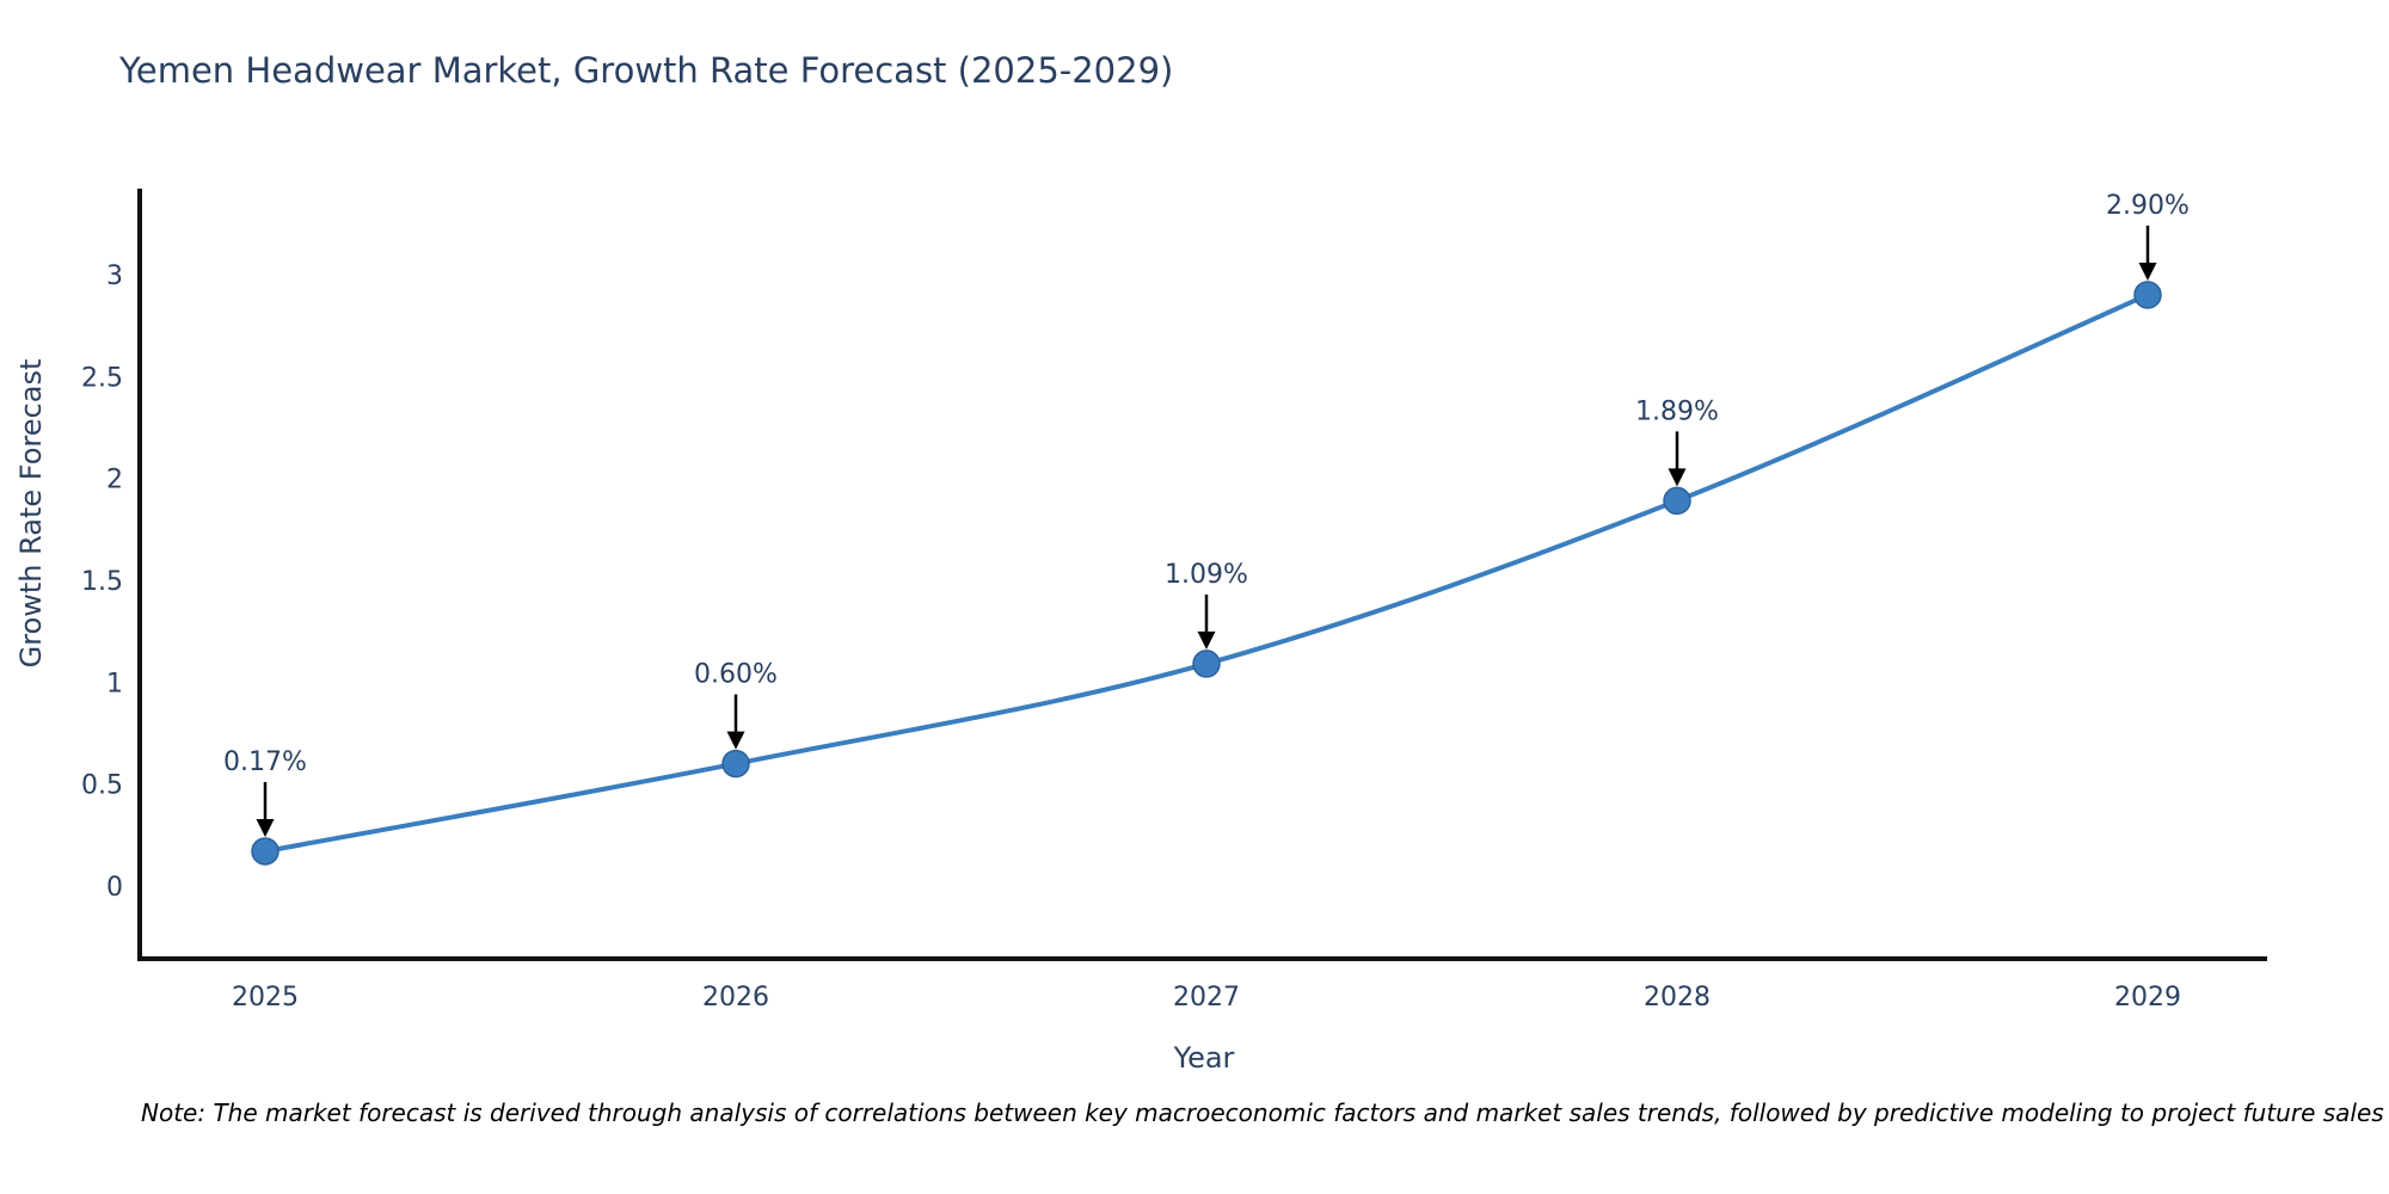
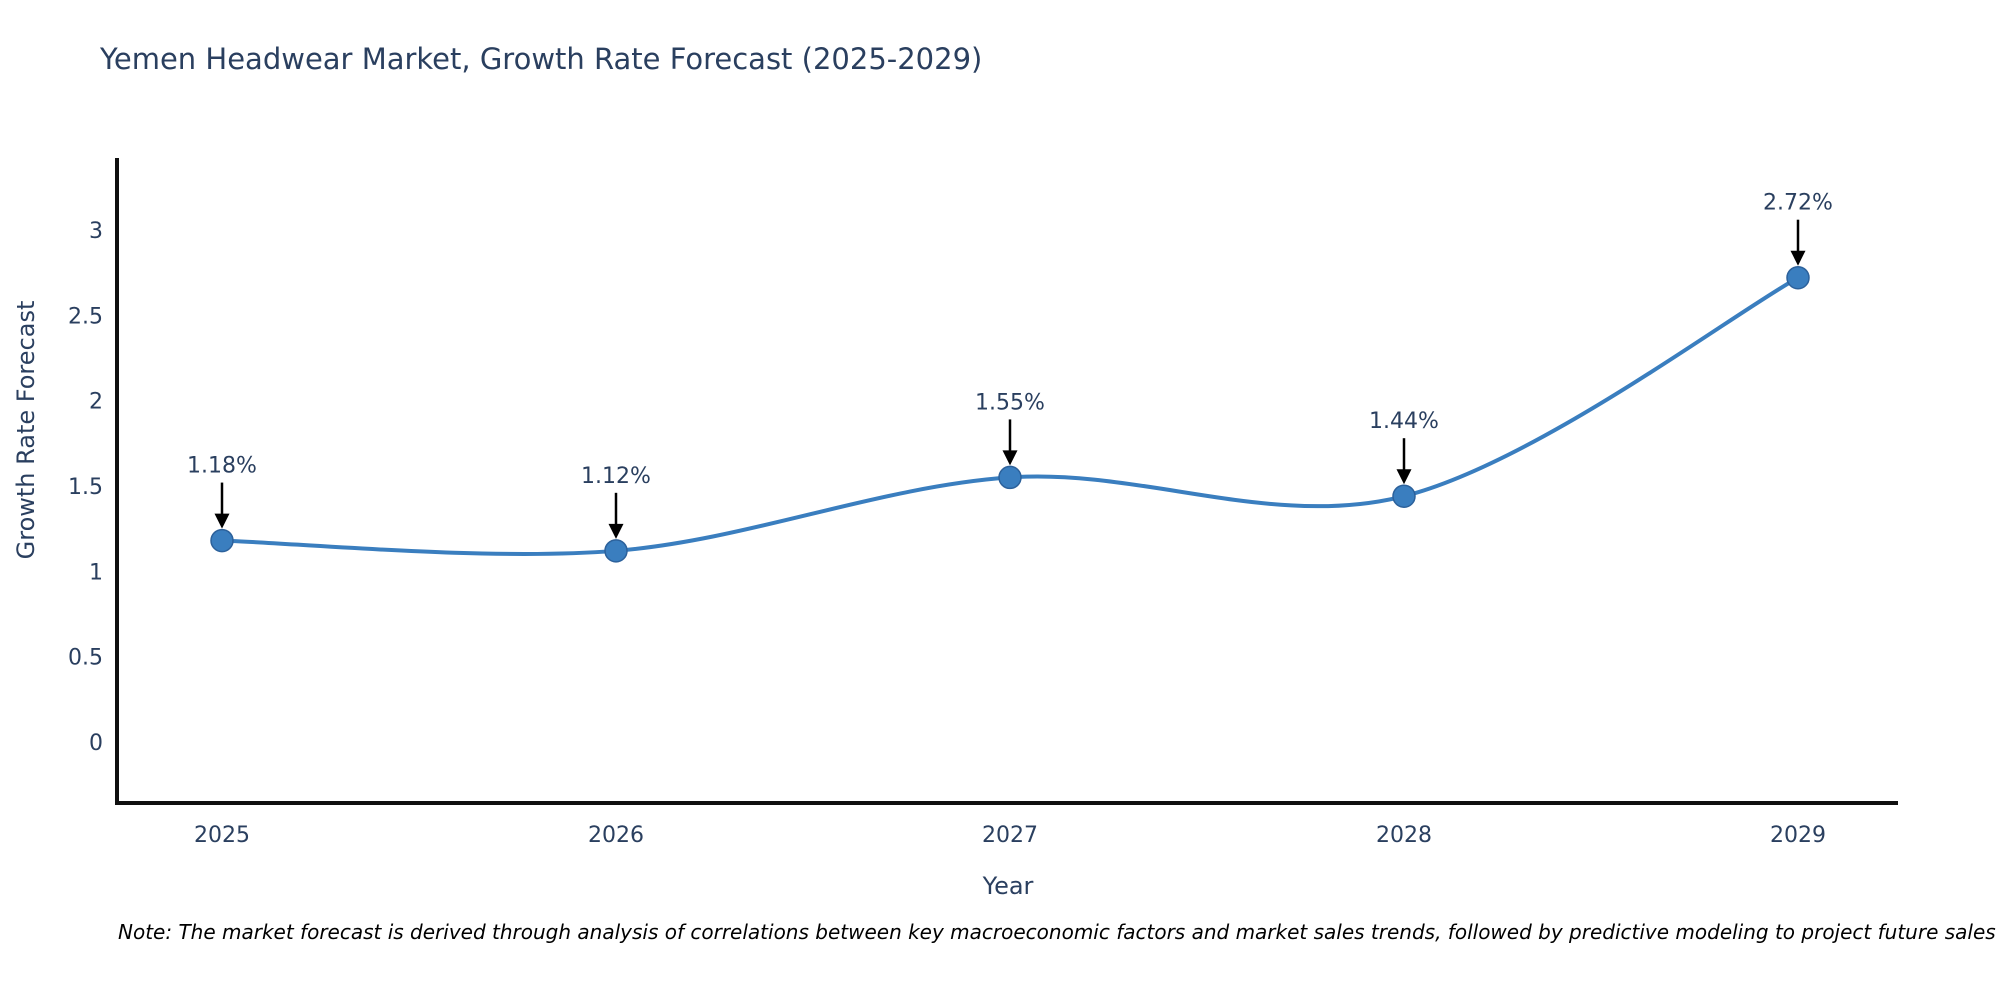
2025: 0.17% -> 1.18%
2026: 0.60% -> 1.12%
2027: 1.09% -> 1.55%
2028: 1.89% -> 1.44%
2029: 2.90% -> 2.72%
